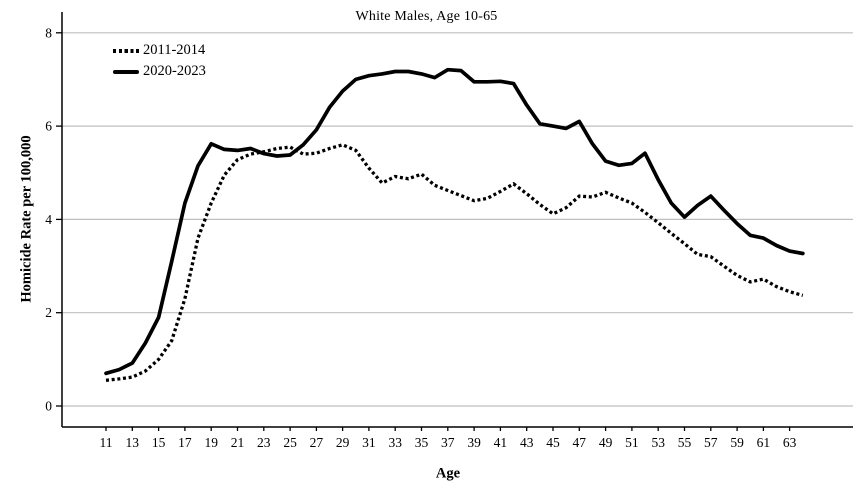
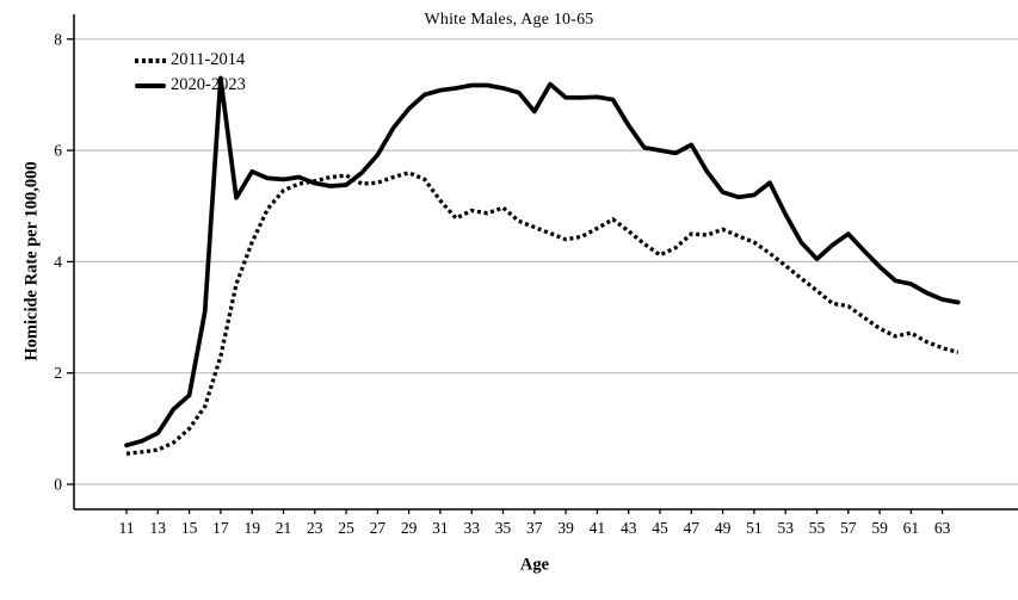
2020-2023/15: 1.9 -> 1.6
2020-2023/17: 4.3 -> 7.3
2020-2023/37: 7.2 -> 6.7
